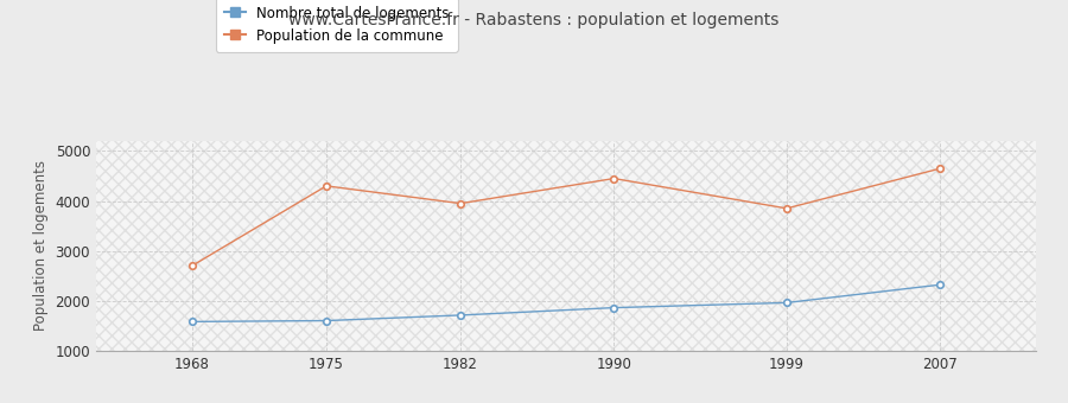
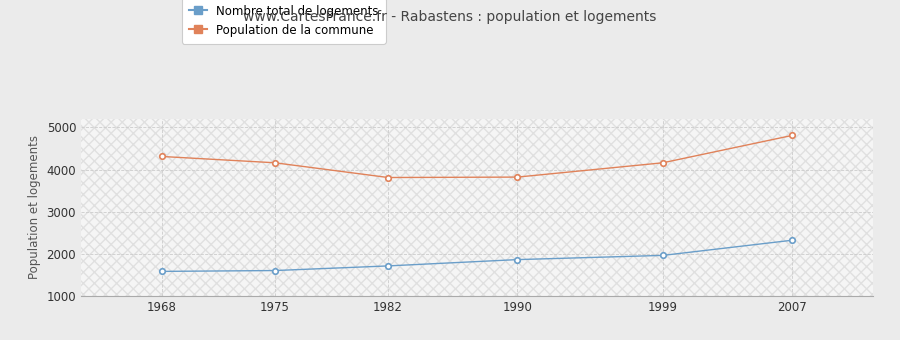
Population de la commune/1968: 2700 -> 4310
Population de la commune/1975: 4300 -> 4160
Population de la commune/1982: 3950 -> 3810
Population de la commune/1990: 4450 -> 3820
Population de la commune/1999: 3850 -> 4160
Population de la commune/2007: 4650 -> 4810
